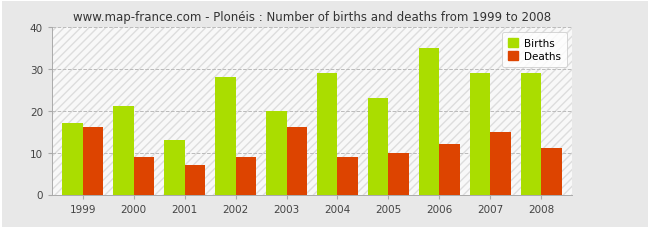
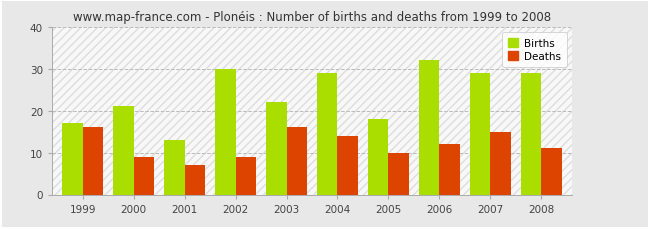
Births/2002: 28 -> 30
Births/2003: 20 -> 22
Deaths/2004: 9 -> 14
Births/2005: 23 -> 18
Births/2006: 35 -> 32
